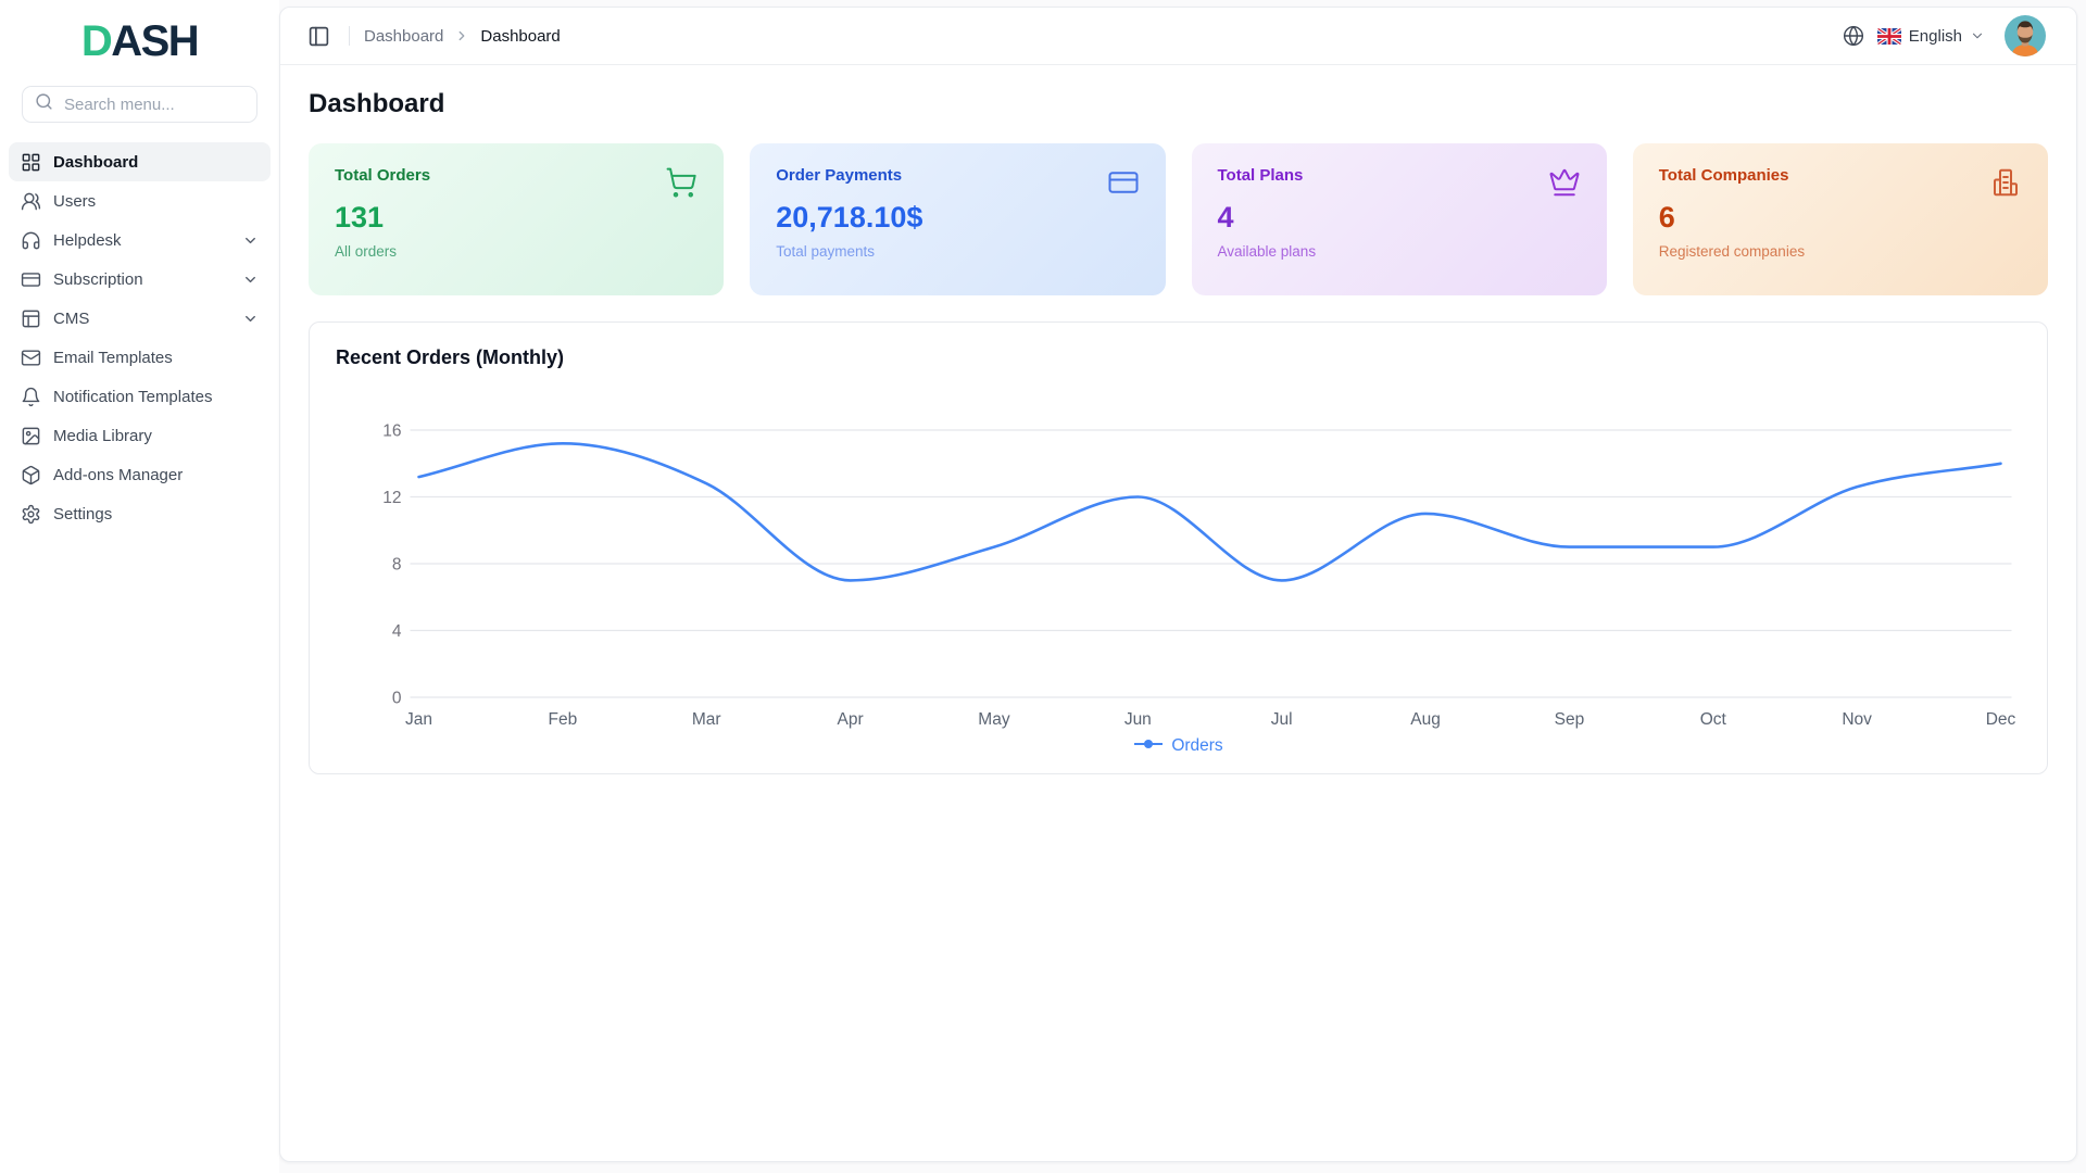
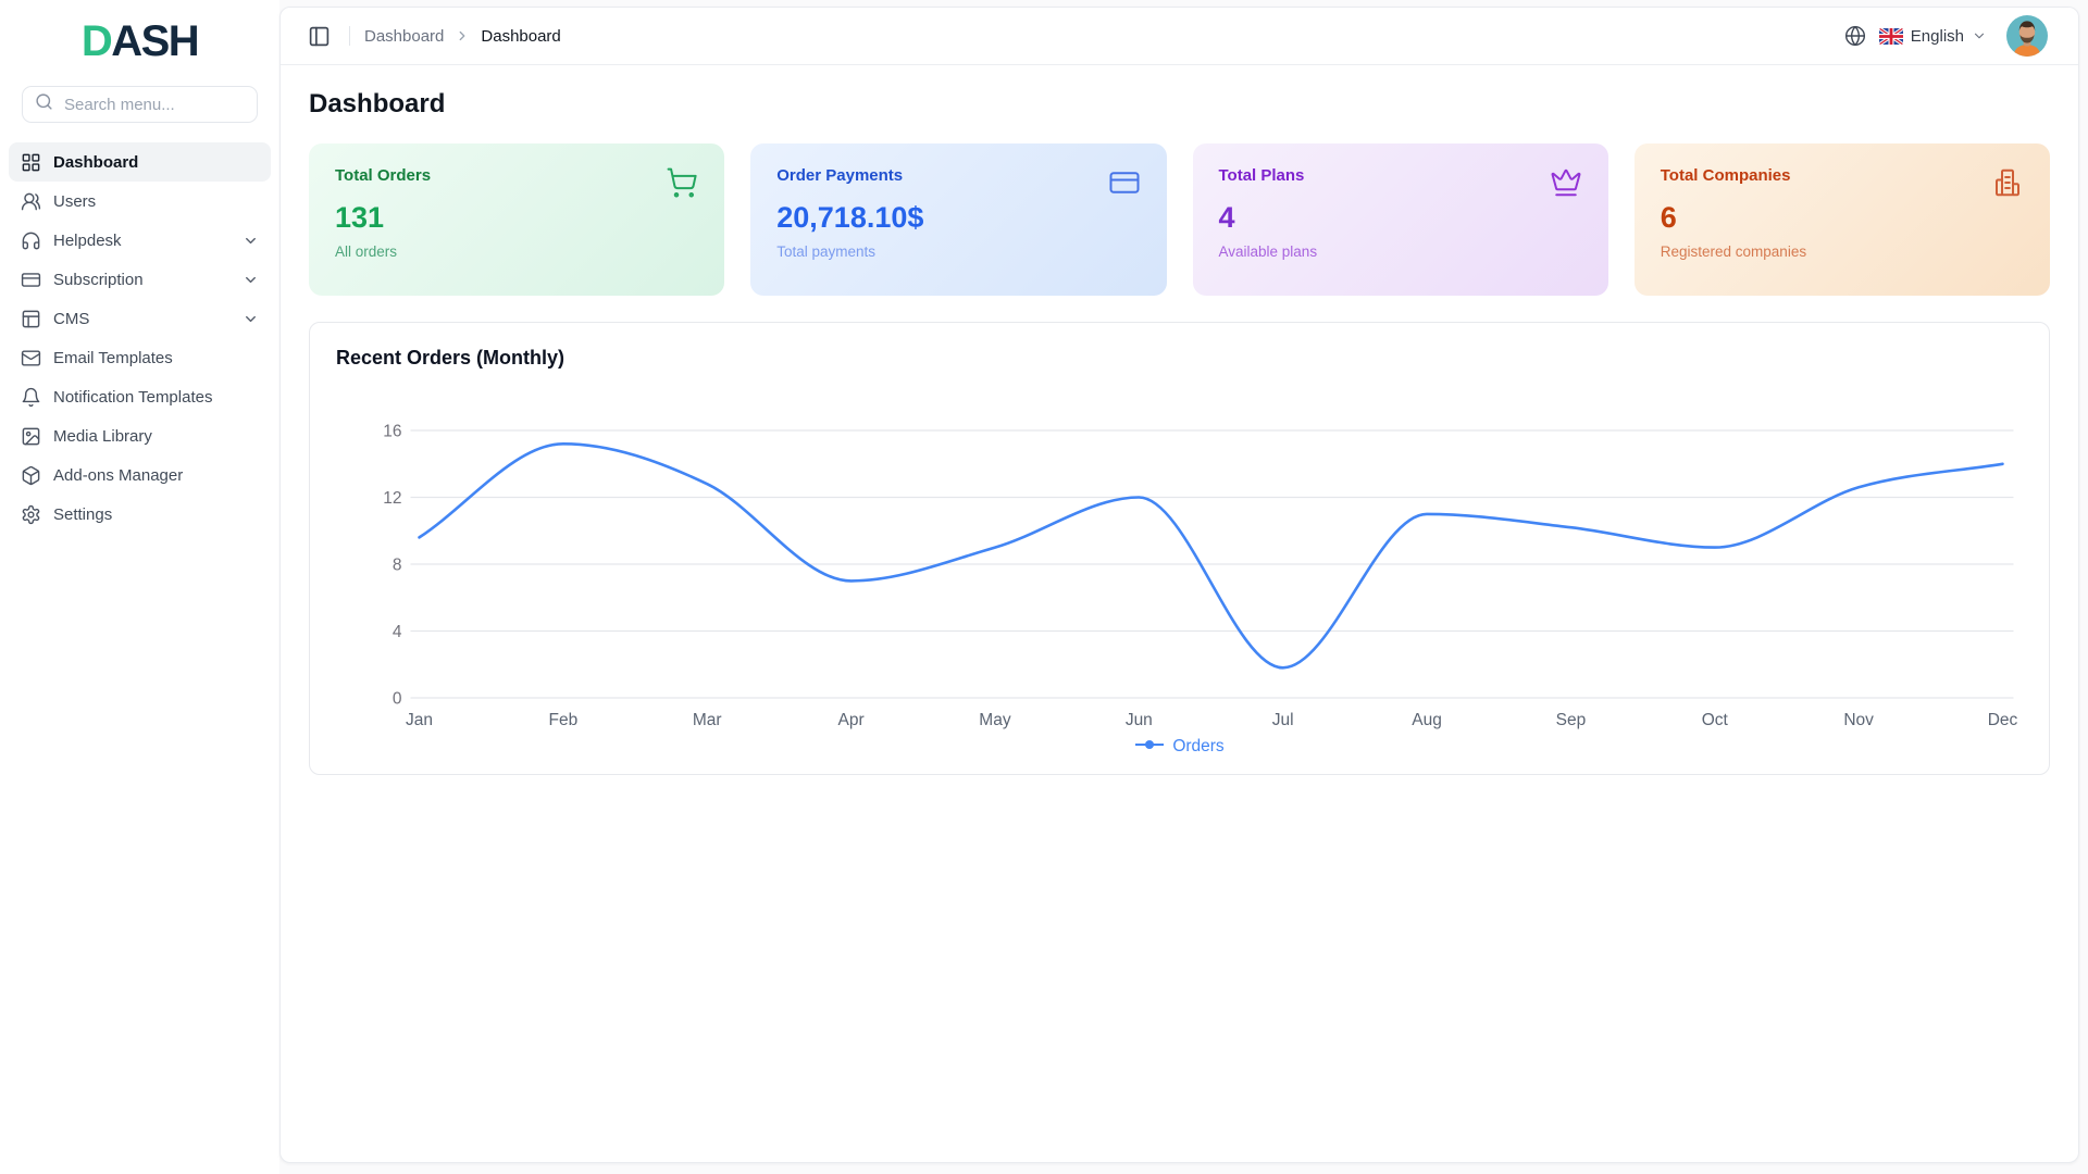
Jan: 13.2 -> 9.6
Jul: 7.0 -> 1.8
Sep: 9.0 -> 10.2
